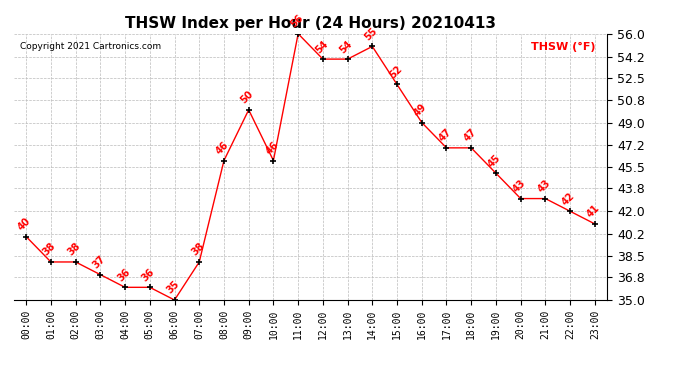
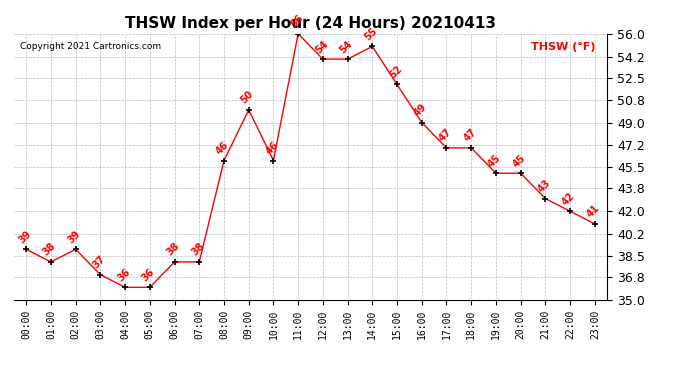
00:00: 40 -> 39
02:00: 38 -> 39
06:00: 35 -> 38
20:00: 43 -> 45
